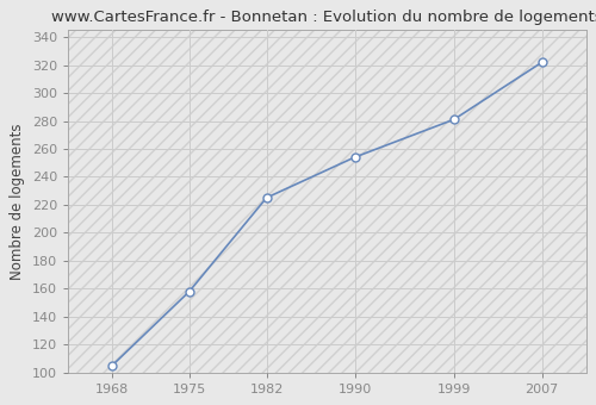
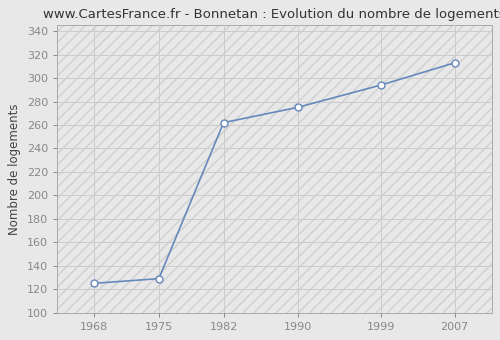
1968: 105 -> 125
1975: 158 -> 129
1982: 225 -> 262
1990: 254 -> 275
1999: 281 -> 294
2007: 322 -> 313
